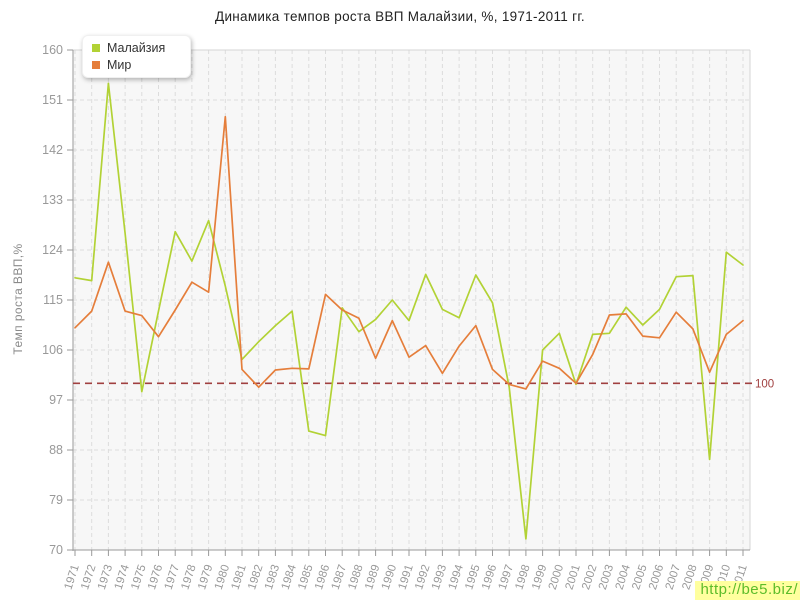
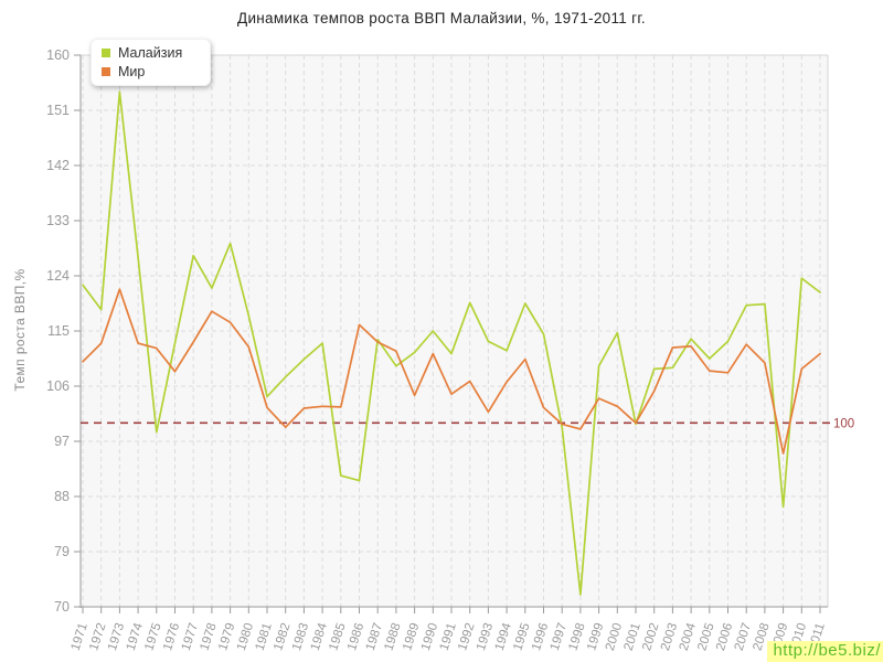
Малайзия/1971: 119 -> 122
Мир/1980: 148 -> 112
Малайзия/1999: 106 -> 109
Малайзия/2000: 109 -> 115
Мир/2009: 102 -> 95
